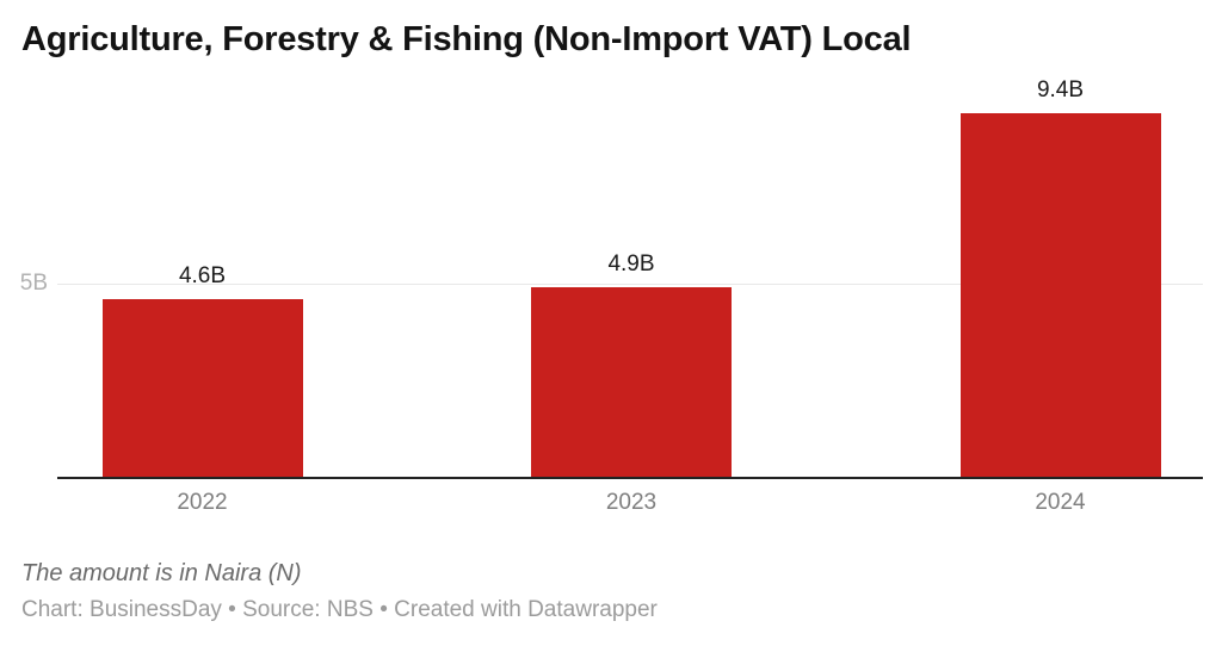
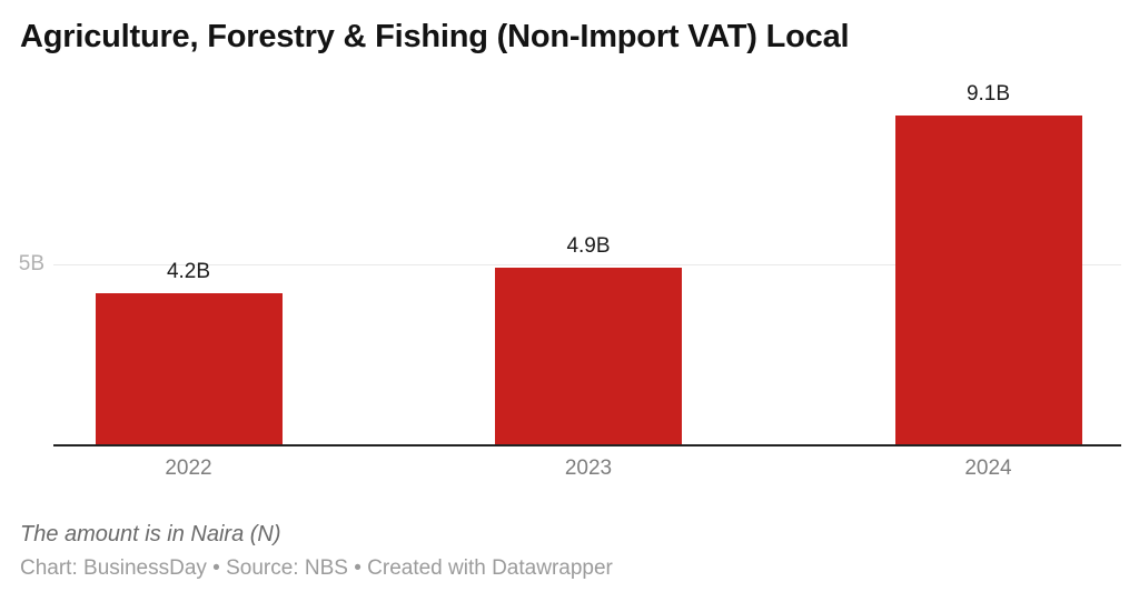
2022: 4.6B -> 4.2B
2024: 9.4B -> 9.1B
